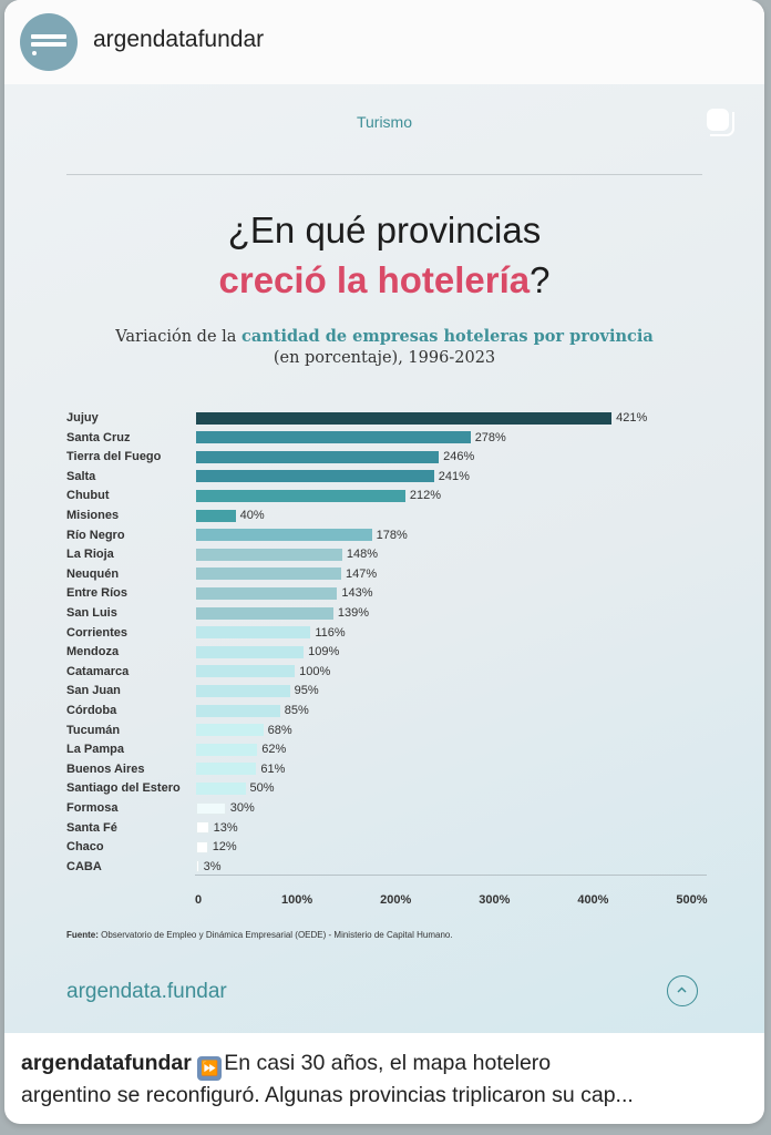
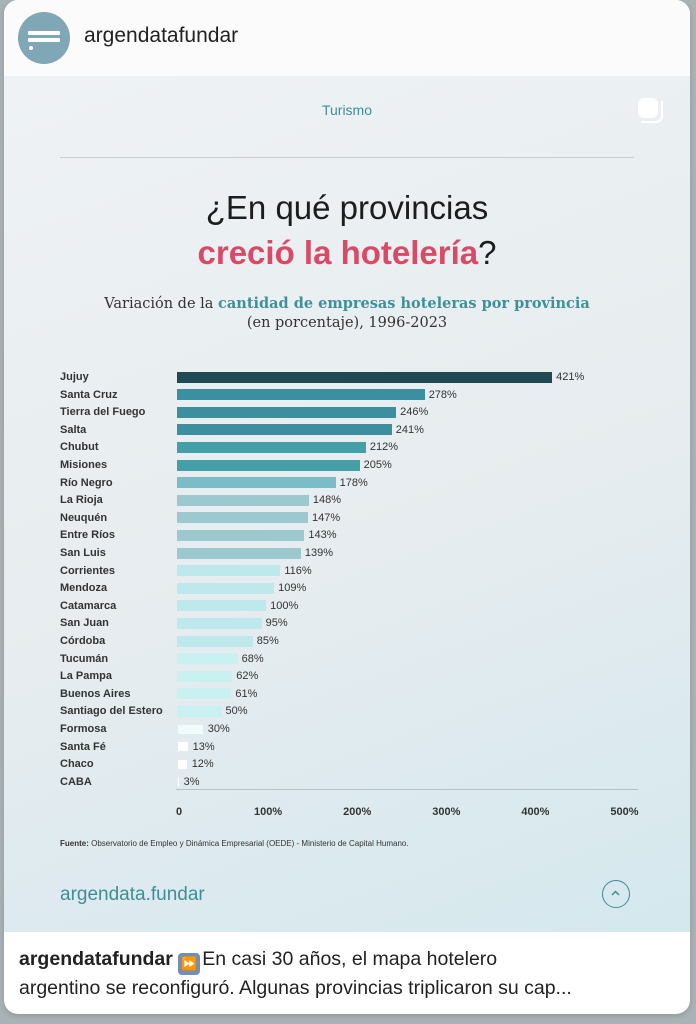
Misiones: 40% -> 205%
